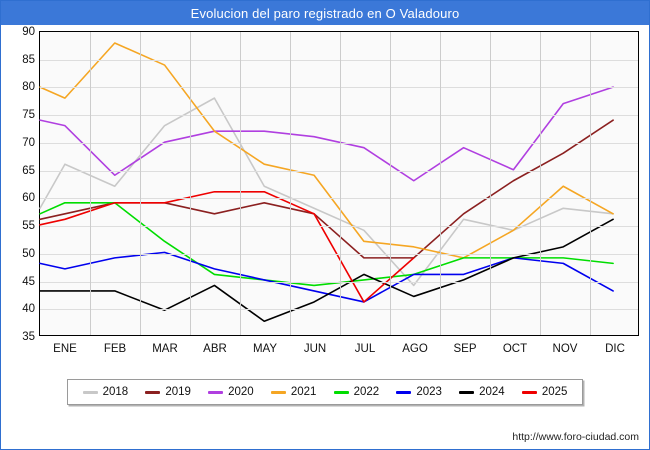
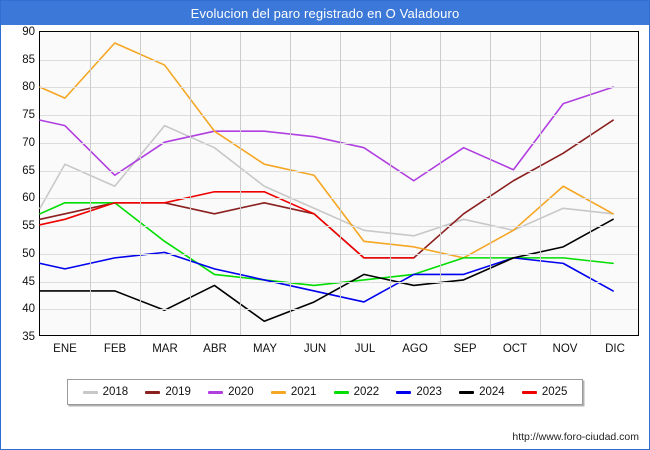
2018/ABR: 78 -> 69
2025/JUL: 41 -> 49
2018/AGO: 44 -> 53
2024/AGO: 42 -> 44
